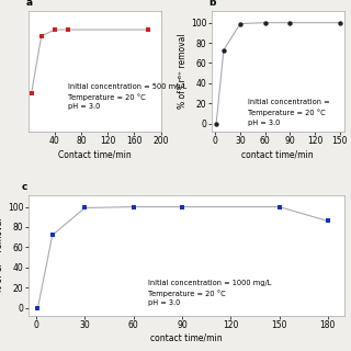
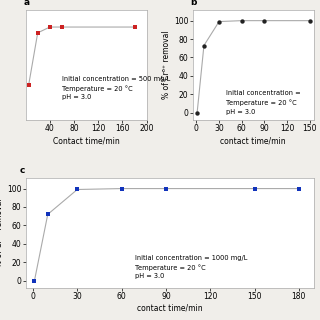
180: 86 -> 100
